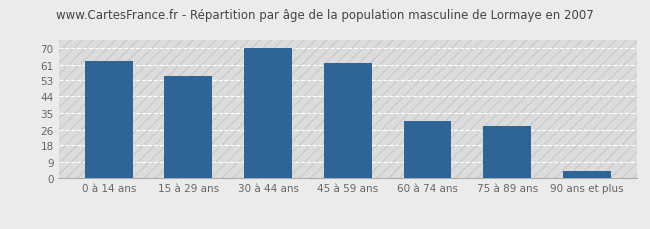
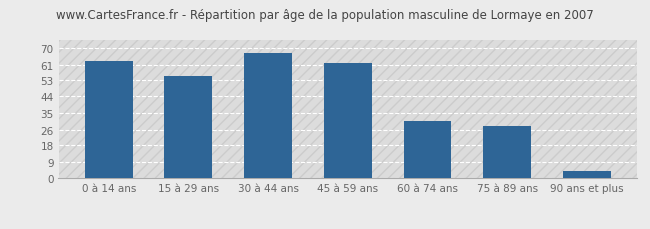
30 à 44 ans: 70 -> 67
